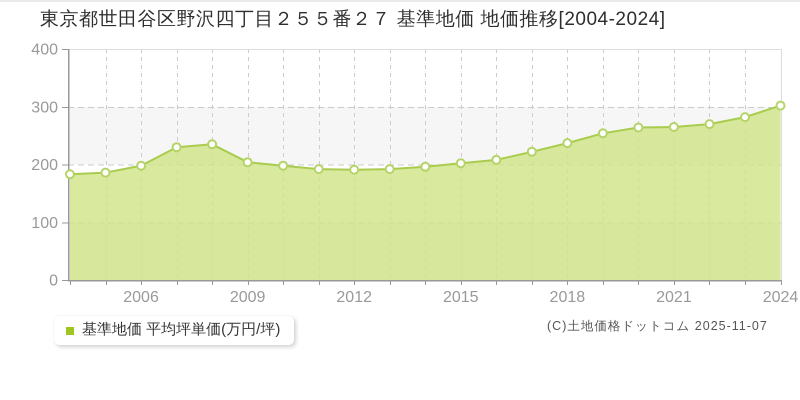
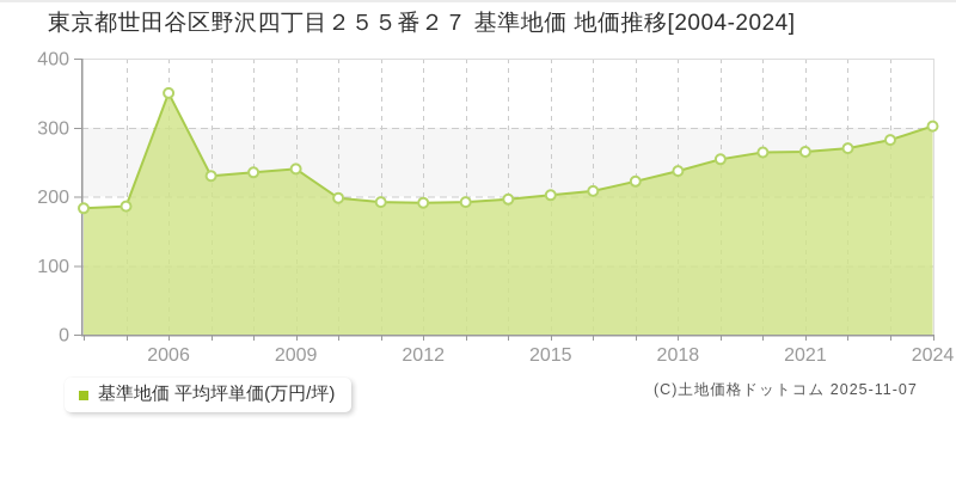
2006: 200 -> 350
2009: 200 -> 240
